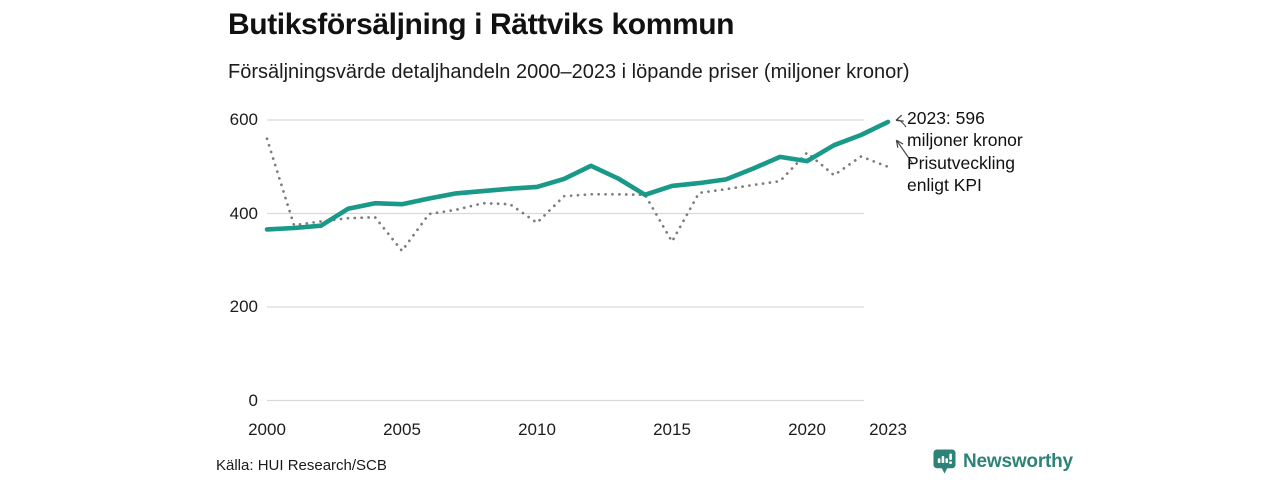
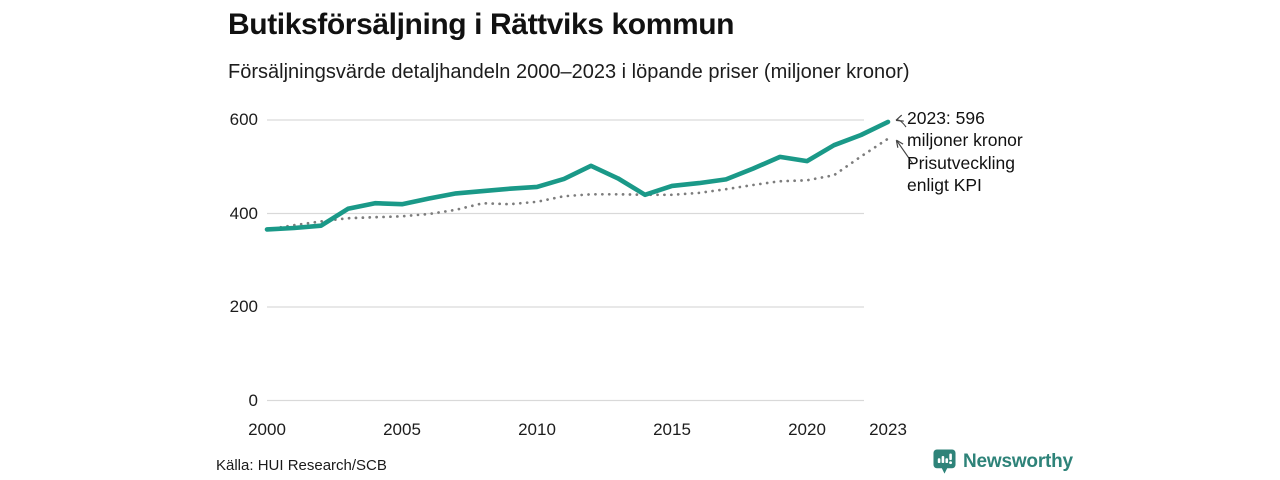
Prisutveckling enligt KPI/2000: 560 -> 370
Prisutveckling enligt KPI/2005: 320 -> 390
Prisutveckling enligt KPI/2010: 380 -> 420
Prisutveckling enligt KPI/2015: 340 -> 440
Prisutveckling enligt KPI/2020: 530 -> 470
Prisutveckling enligt KPI/2023: 500 -> 560
